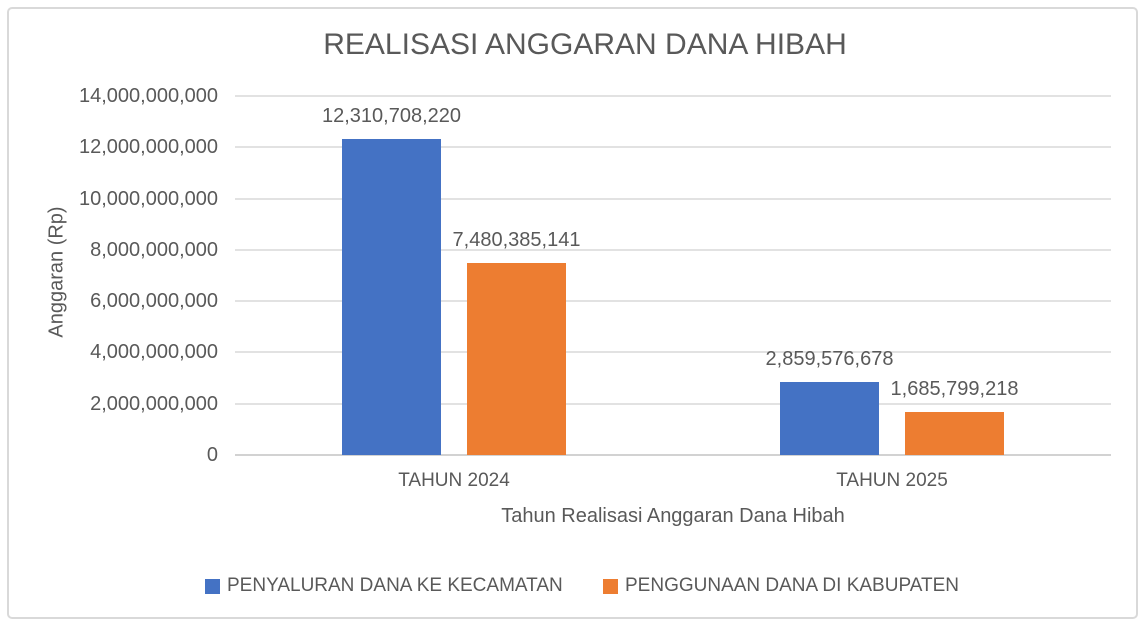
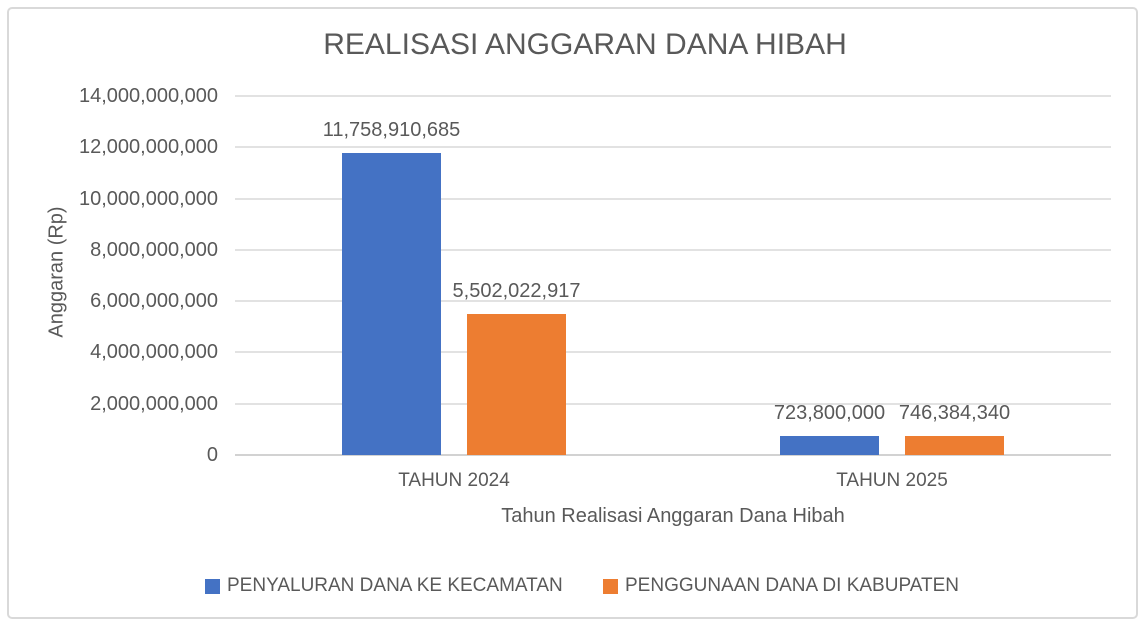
PENYALURAN DANA KE KECAMATAN/TAHUN 2024: 12,310,708,220 -> 11,758,910,685
PENGGUNAAN DANA DI KABUPATEN/TAHUN 2024: 7,480,385,141 -> 5,502,022,917
PENYALURAN DANA KE KECAMATAN/TAHUN 2025: 2,859,576,678 -> 723,800,000
PENGGUNAAN DANA DI KABUPATEN/TAHUN 2025: 1,685,799,218 -> 746,384,340
